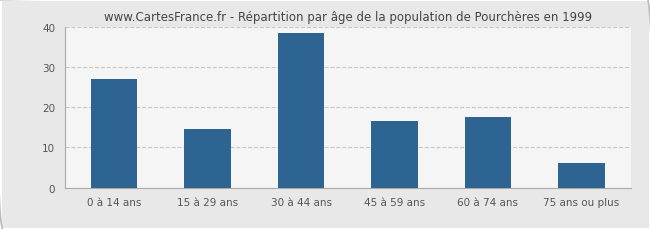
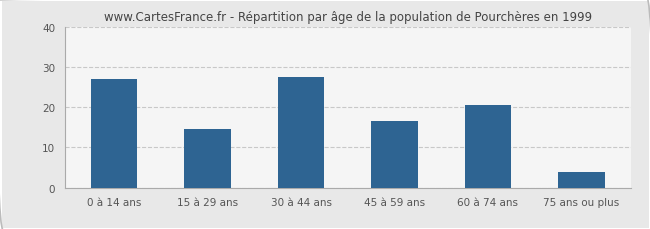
30 à 44 ans: 38.5 -> 27.5
60 à 74 ans: 17.5 -> 20.5
75 ans ou plus: 6.0 -> 4.0
